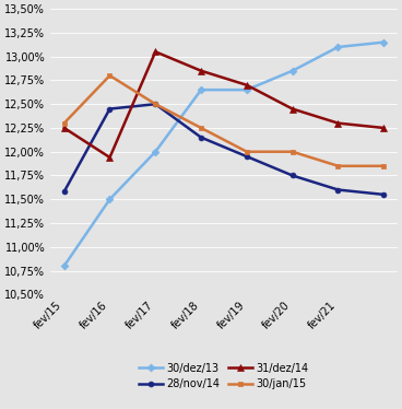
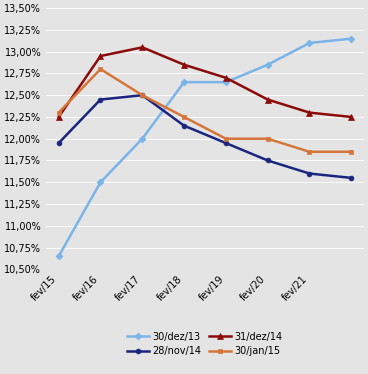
30/dez/13/fev/15: 10,80% -> 10,65%
28/nov/14/fev/15: 11,58% -> 11,95%
31/dez/14/fev/16: 11,94% -> 12,95%
